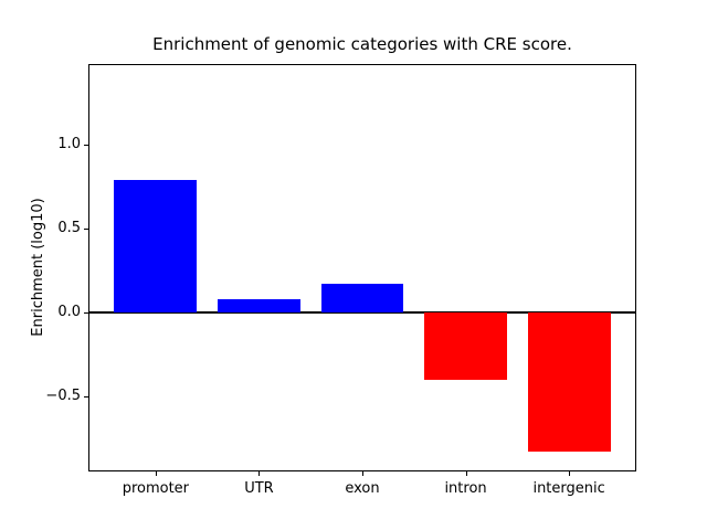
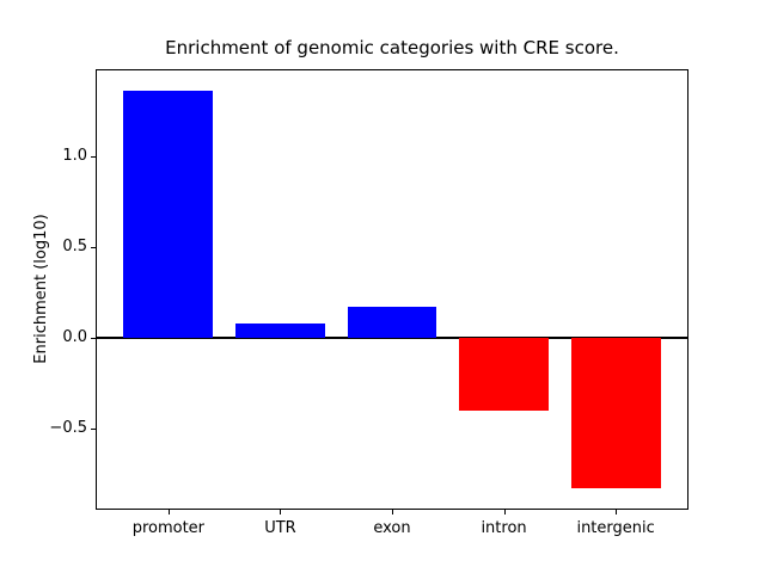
promoter: 0.79 -> 1.36
